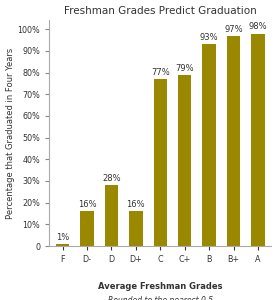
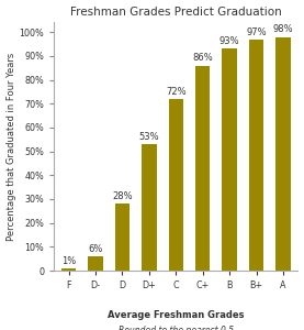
D-: 16% -> 6%
D+: 16% -> 53%
C: 77% -> 72%
C+: 79% -> 86%
